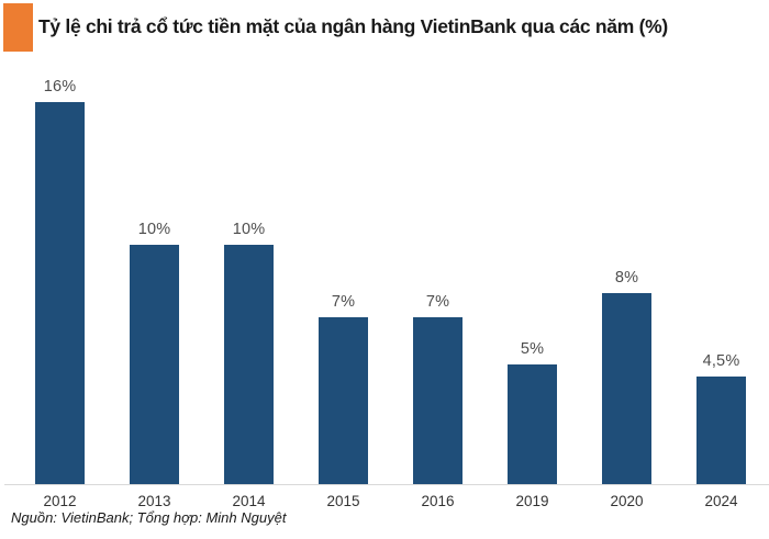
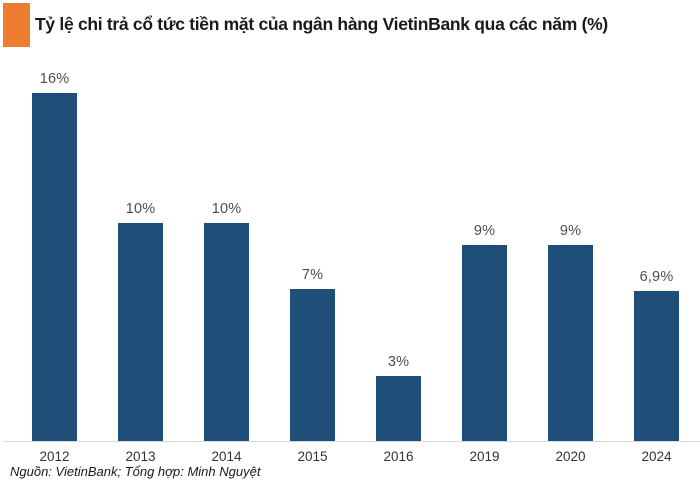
2016: 7% -> 3%
2019: 5% -> 9%
2020: 8% -> 9%
2024: 4,5% -> 6,9%
